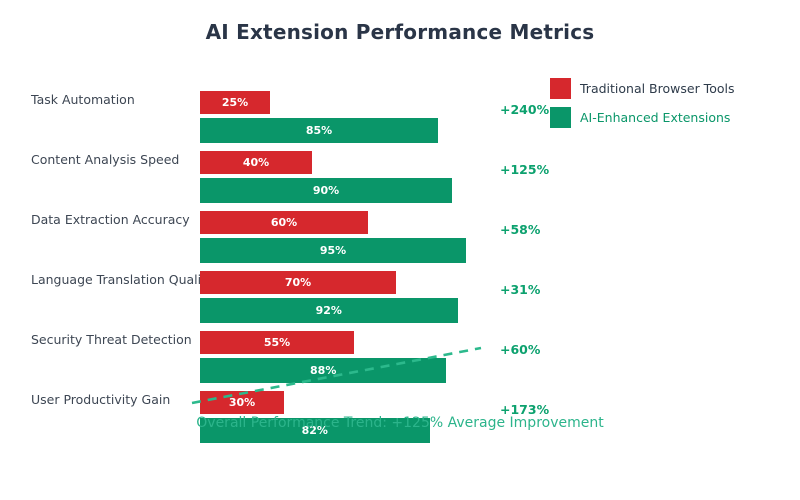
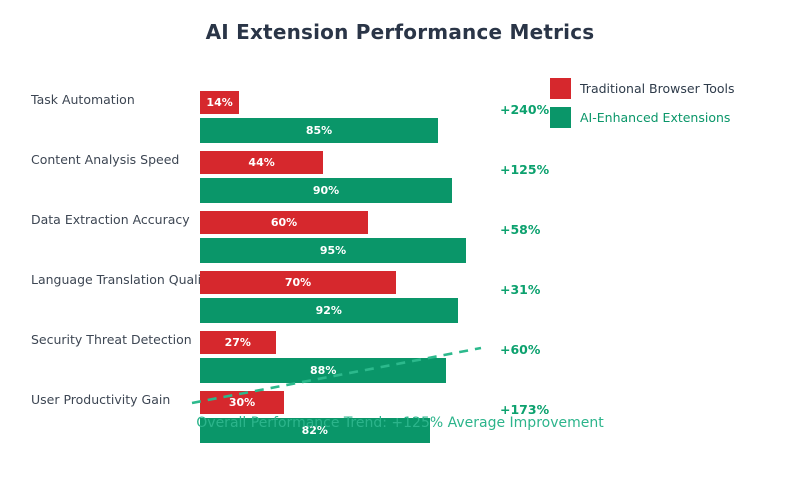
Traditional Browser Tools/Task Automation: 25% -> 14%
Traditional Browser Tools/Content Analysis Speed: 40% -> 44%
Traditional Browser Tools/Security Threat Detection: 55% -> 27%
